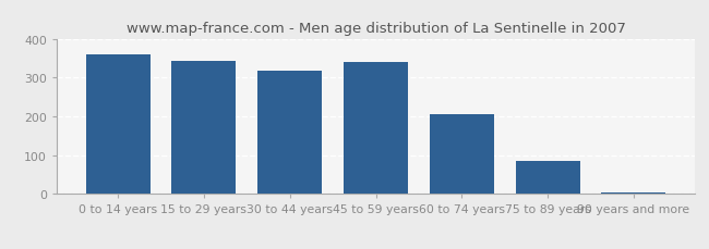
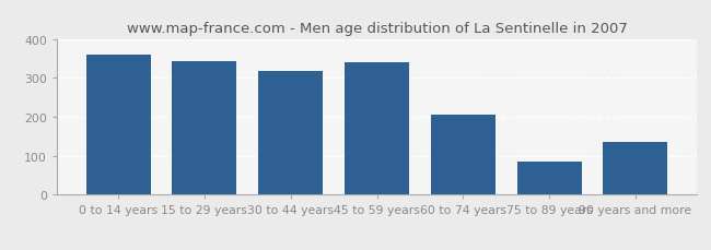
90 years and more: 5 -> 135
